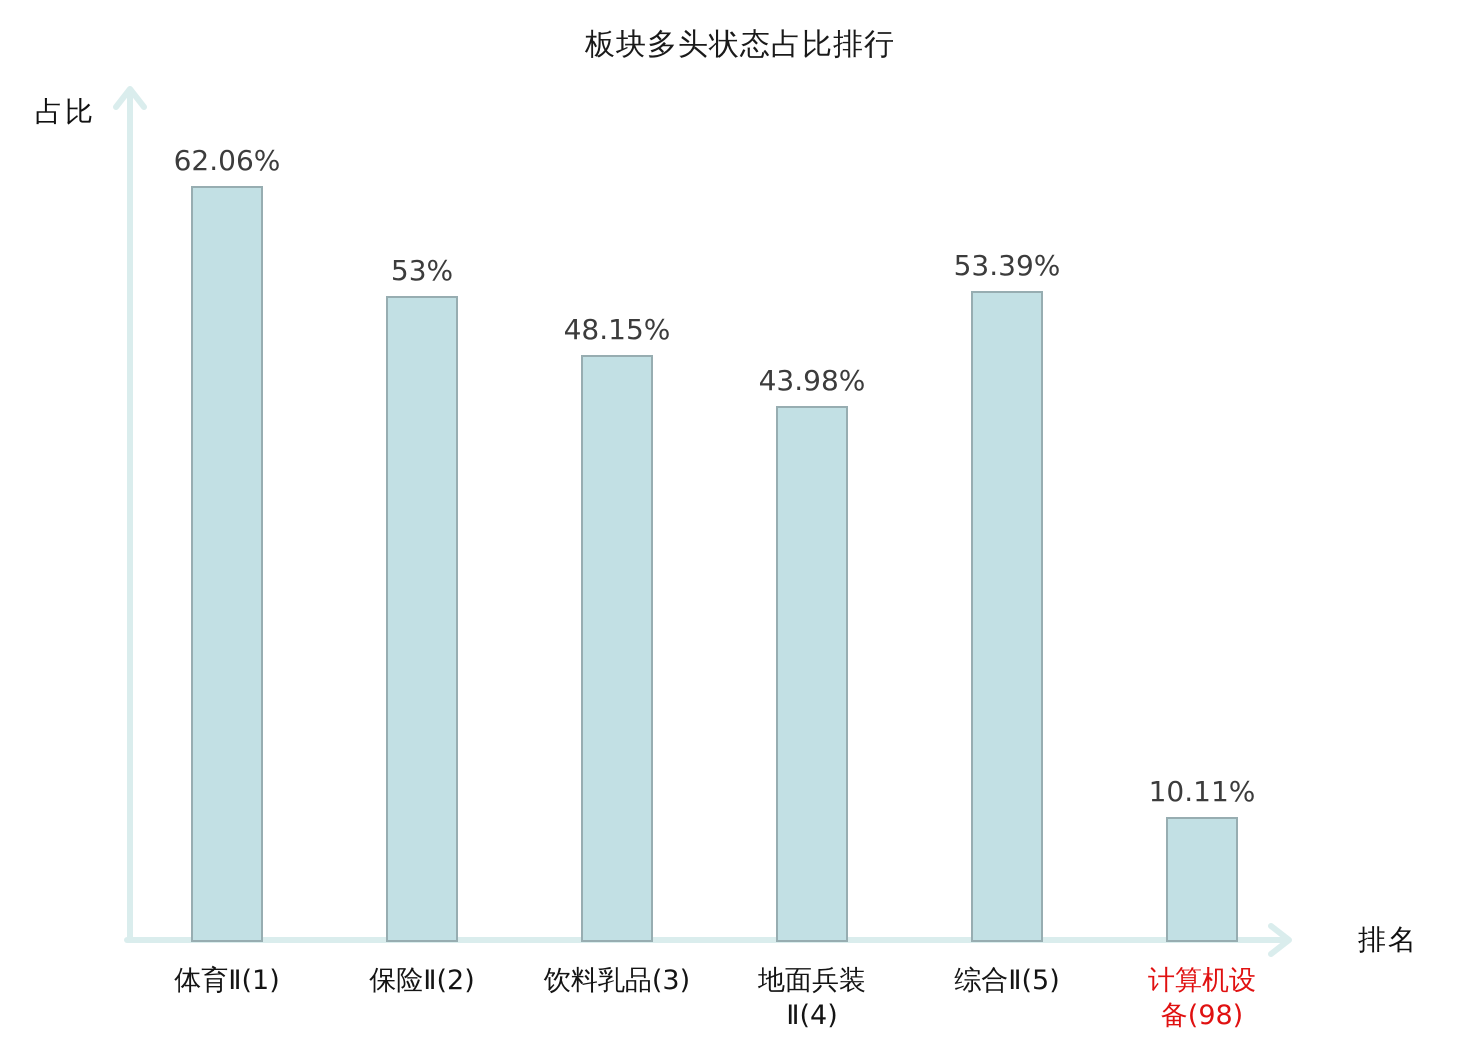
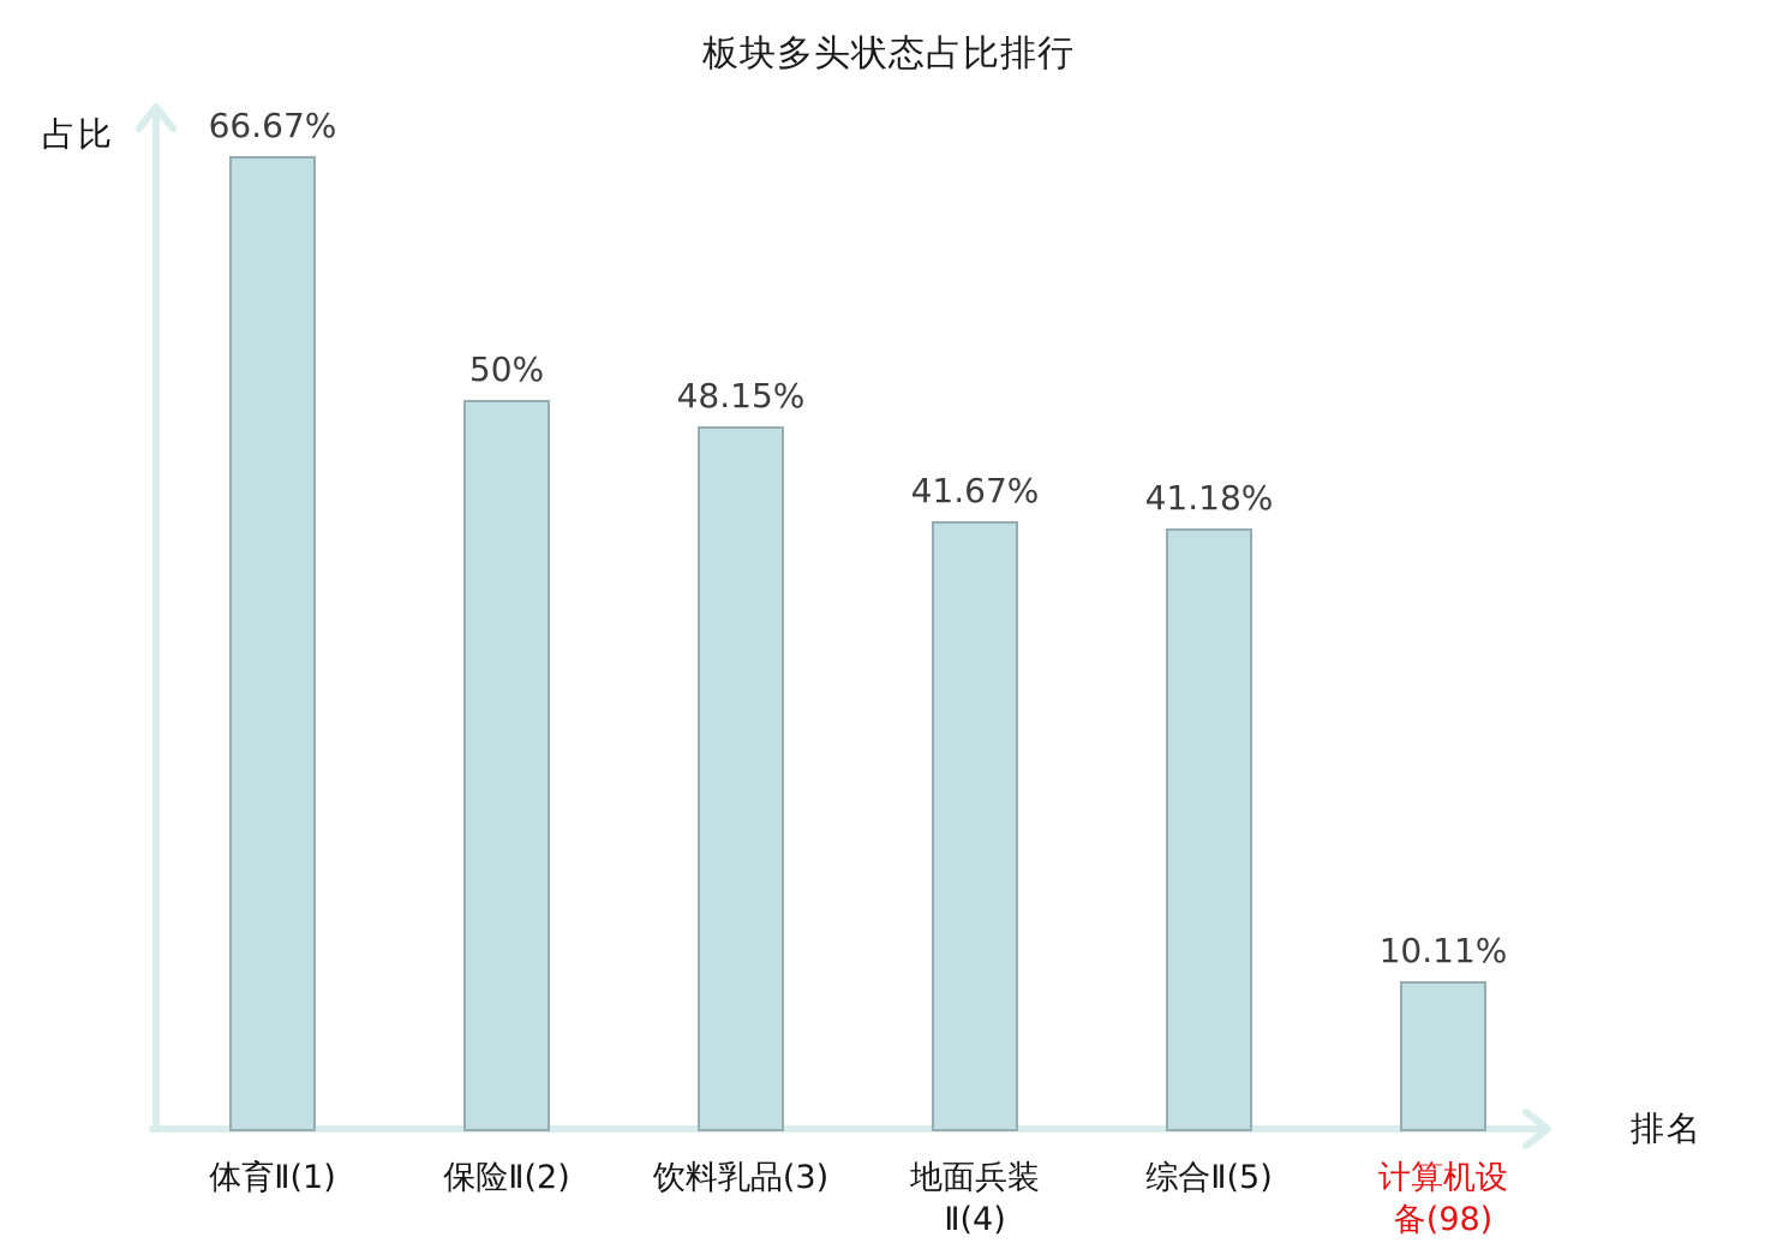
体育Ⅱ(1): 62.06% -> 66.67%
保险Ⅱ(2): 53% -> 50%
地面兵装 Ⅱ(4): 43.98% -> 41.67%
综合Ⅱ(5): 53.39% -> 41.18%
